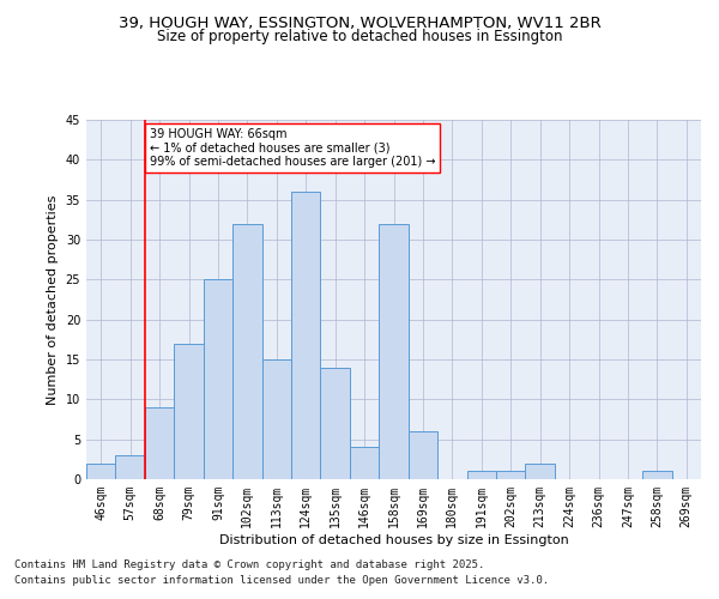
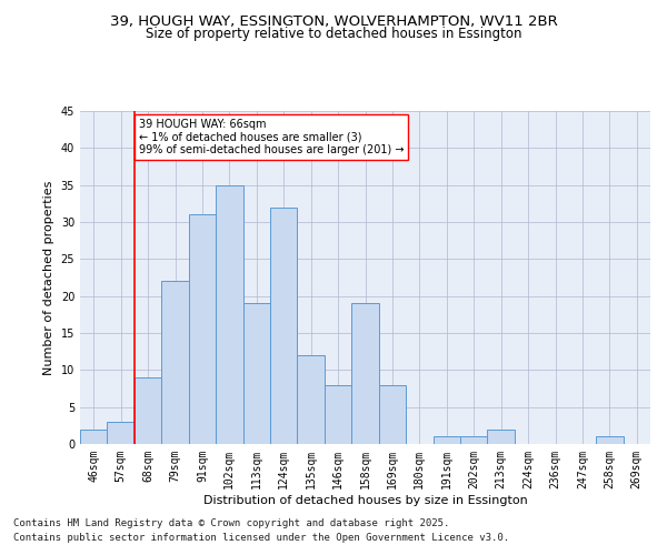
79sqm: 17 -> 22
91sqm: 25 -> 31
102sqm: 32 -> 35
113sqm: 15 -> 19
124sqm: 36 -> 32
135sqm: 14 -> 12
146sqm: 4 -> 8
158sqm: 32 -> 19
169sqm: 6 -> 8
